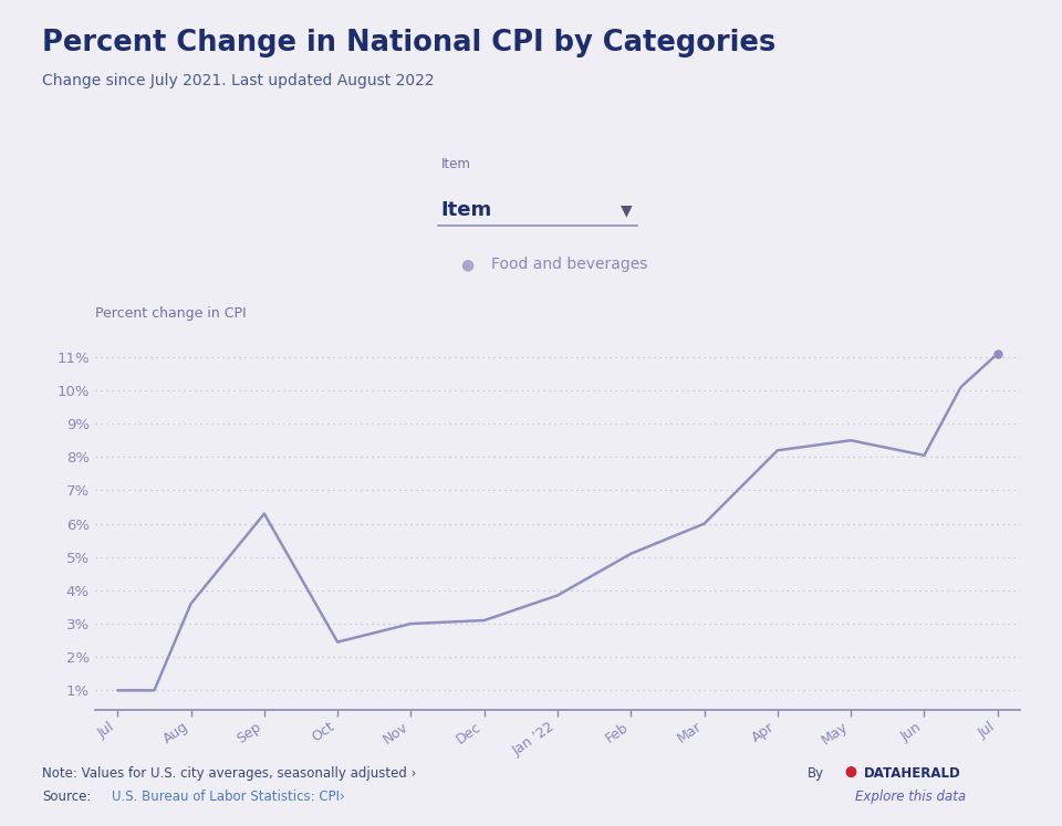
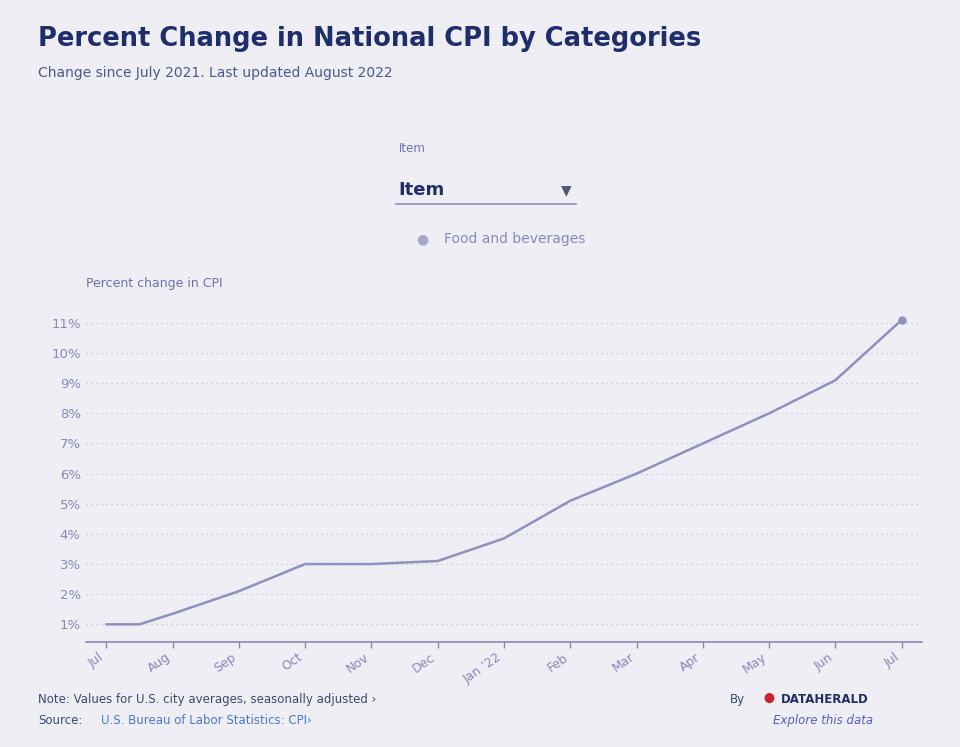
Aug: 3.60% -> 1.35%
Sep: 6.30% -> 2.10%
Oct: 2.45% -> 3.00%
Apr: 8.20% -> 7.00%
May: 8.50% -> 8.00%
Jun: 8.05% -> 9.10%
